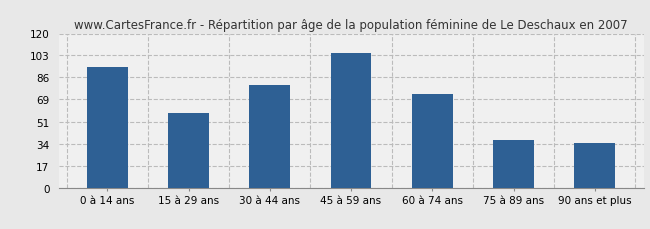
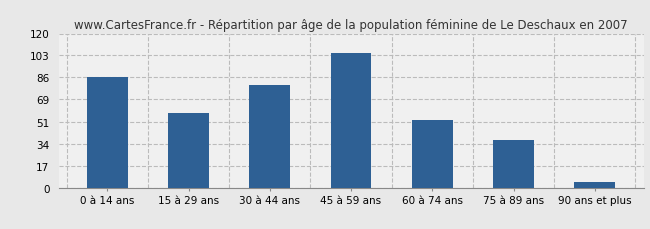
0 à 14 ans: 94 -> 86
60 à 74 ans: 73 -> 53
90 ans et plus: 35 -> 4
